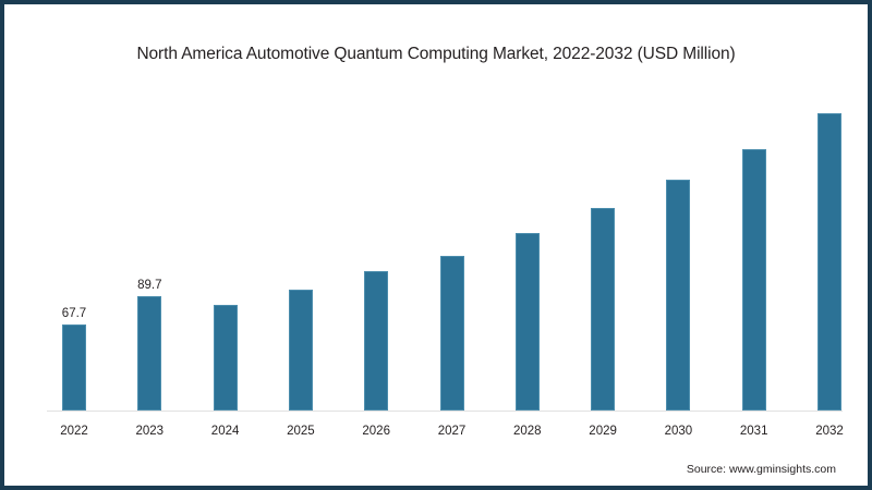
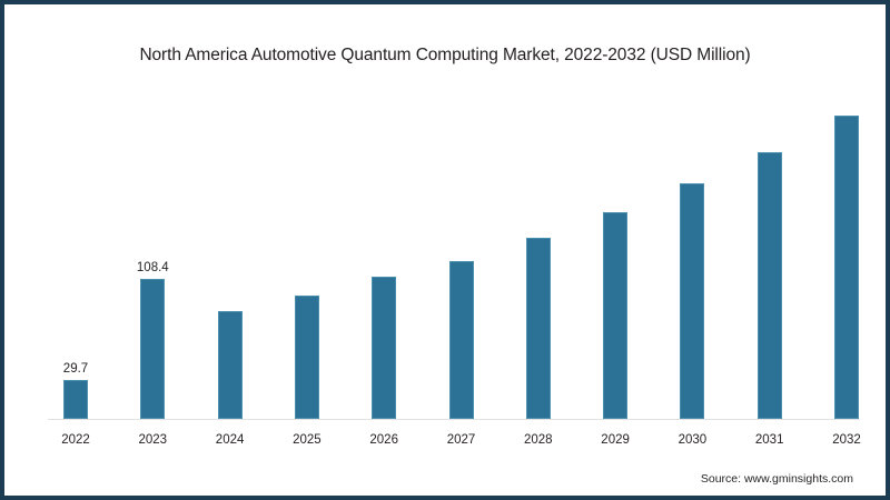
2022: 67.7 -> 29.7
2023: 89.7 -> 108.4
